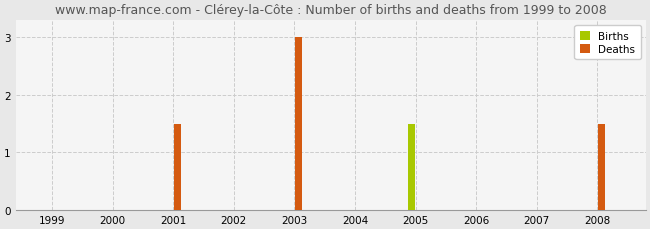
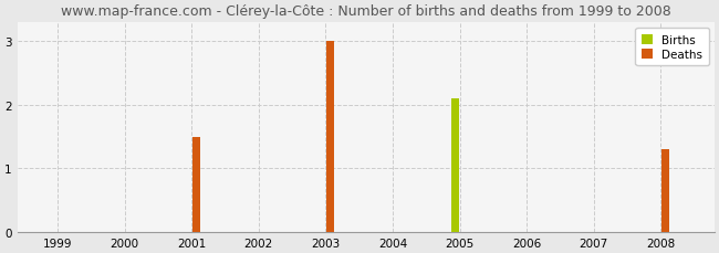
Births/2005: 1.5 -> 2.1
Deaths/2008: 1.5 -> 1.3
